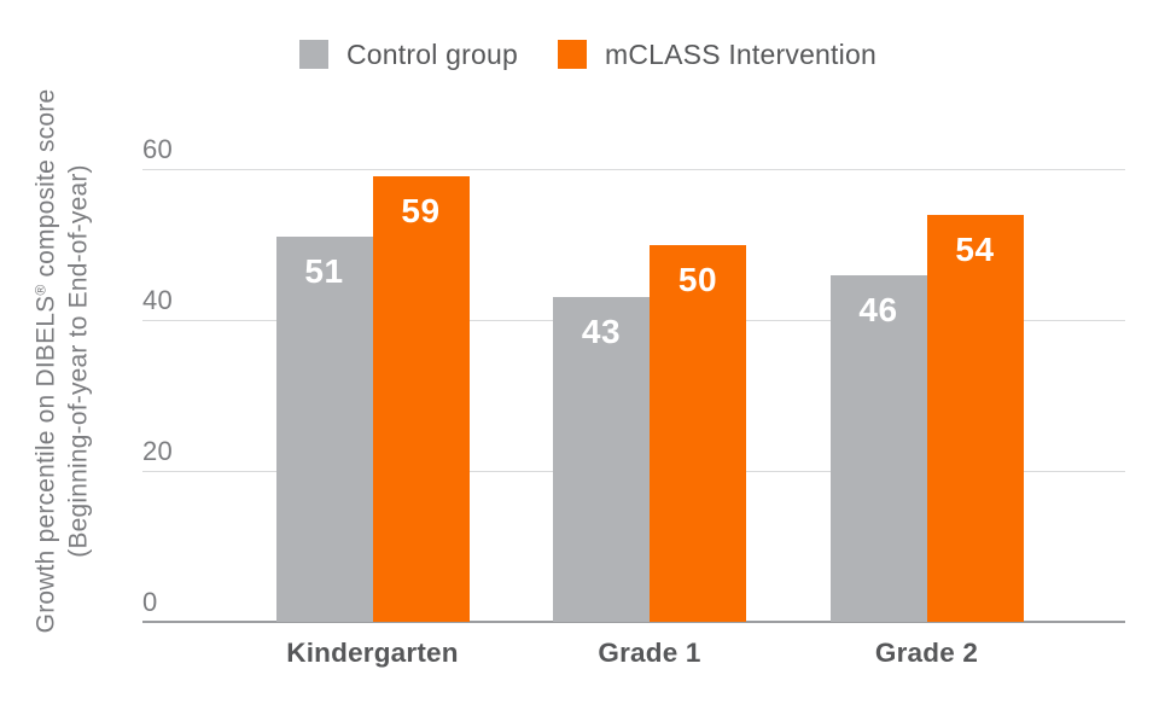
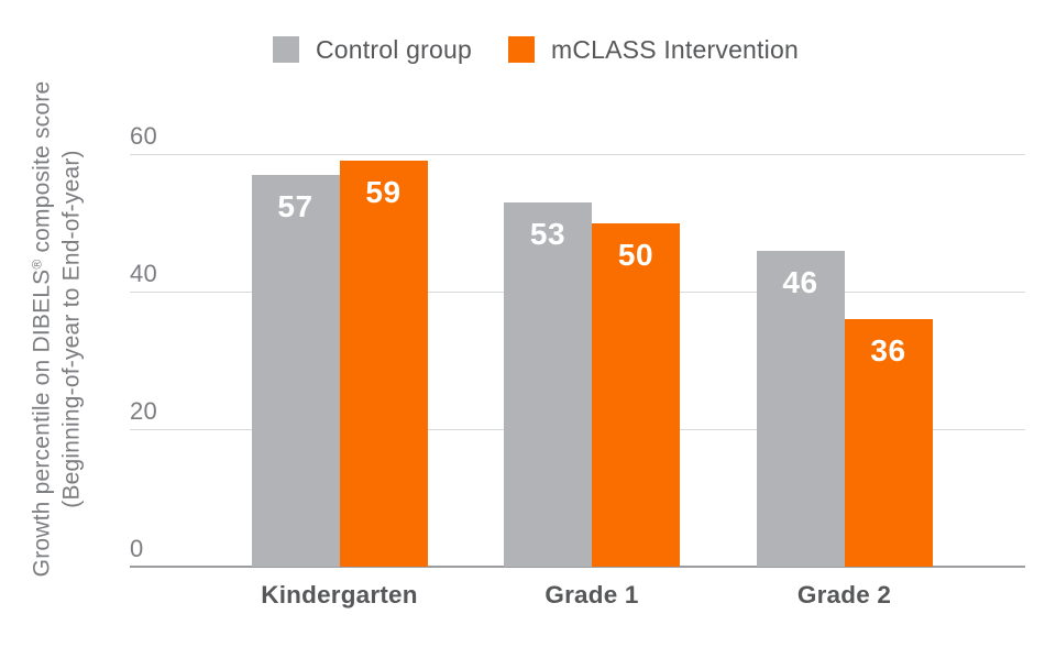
Control group/Kindergarten: 51 -> 57
Control group/Grade 1: 43 -> 53
mCLASS Intervention/Grade 2: 54 -> 36
